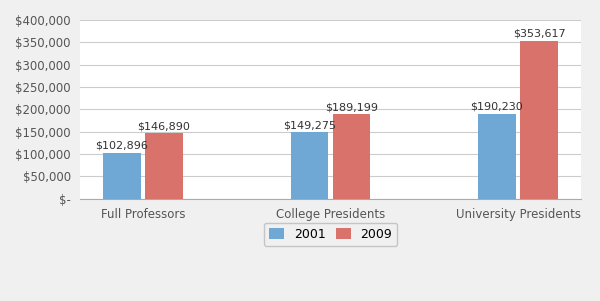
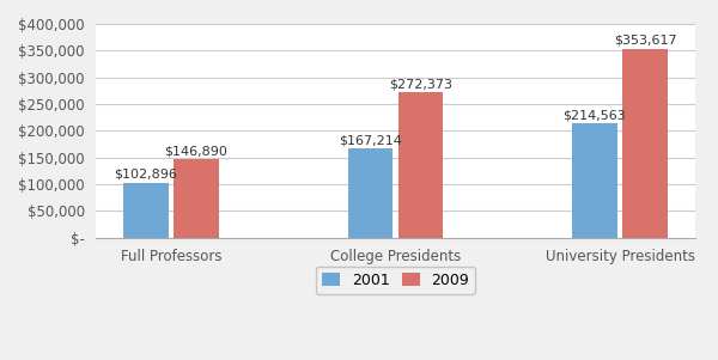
2001/College Presidents: $149,275 -> $167,214
2009/College Presidents: $189,199 -> $272,373
2001/University Presidents: $190,230 -> $214,563
